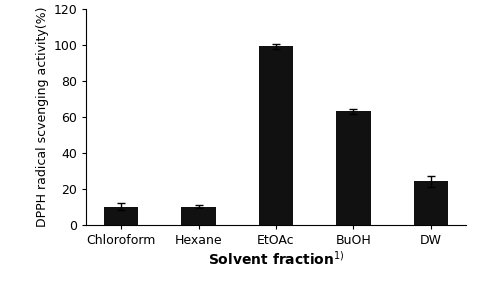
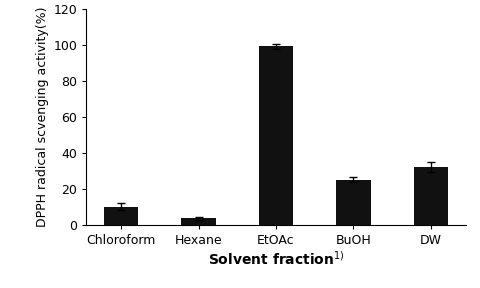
Hexane: 10 -> 4
BuOH: 63 -> 25
DW: 24 -> 32
